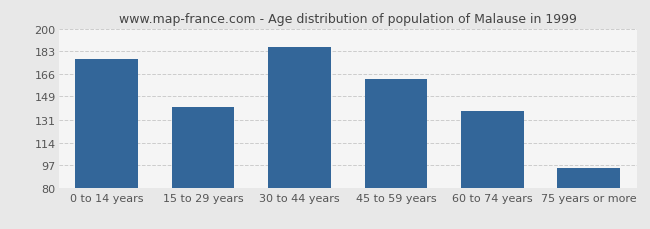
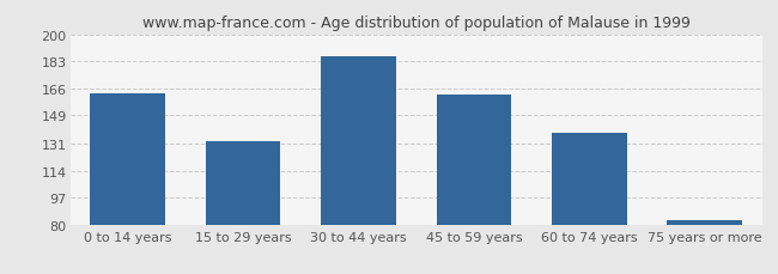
0 to 14 years: 177 -> 163
15 to 29 years: 141 -> 133
75 years or more: 95 -> 83
